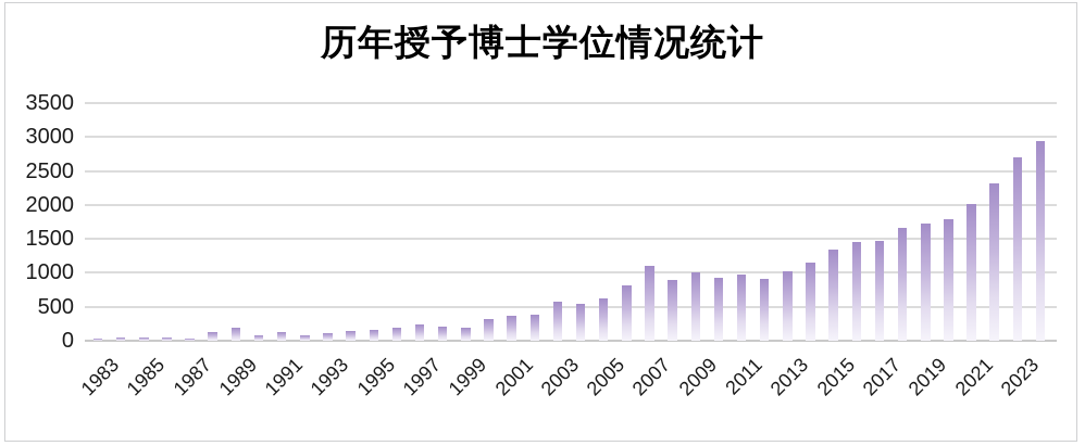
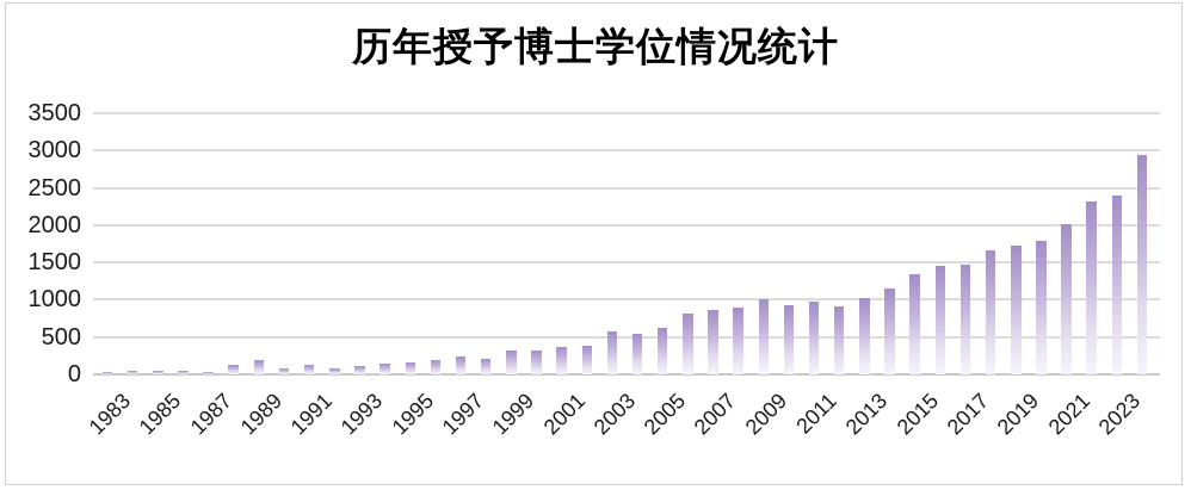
1999: 200 -> 300
2007: 1100 -> 900
2023: 2700 -> 2400
